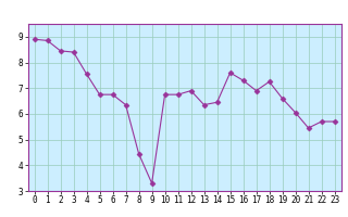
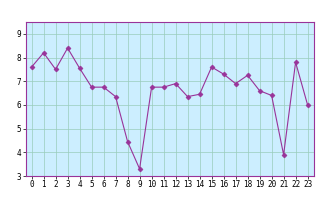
0: 8.90 -> 7.60
1: 8.85 -> 8.20
2: 8.45 -> 7.50
20: 6.05 -> 6.40
21: 5.45 -> 3.90
22: 5.70 -> 7.80
23: 5.70 -> 6.00
